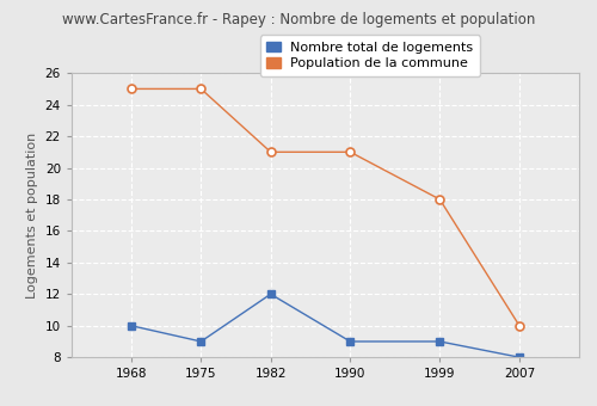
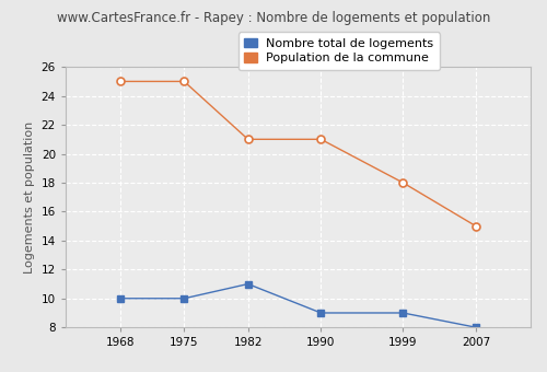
Nombre total de logements/1975: 9 -> 10
Nombre total de logements/1982: 12 -> 11
Population de la commune/2007: 10 -> 15
